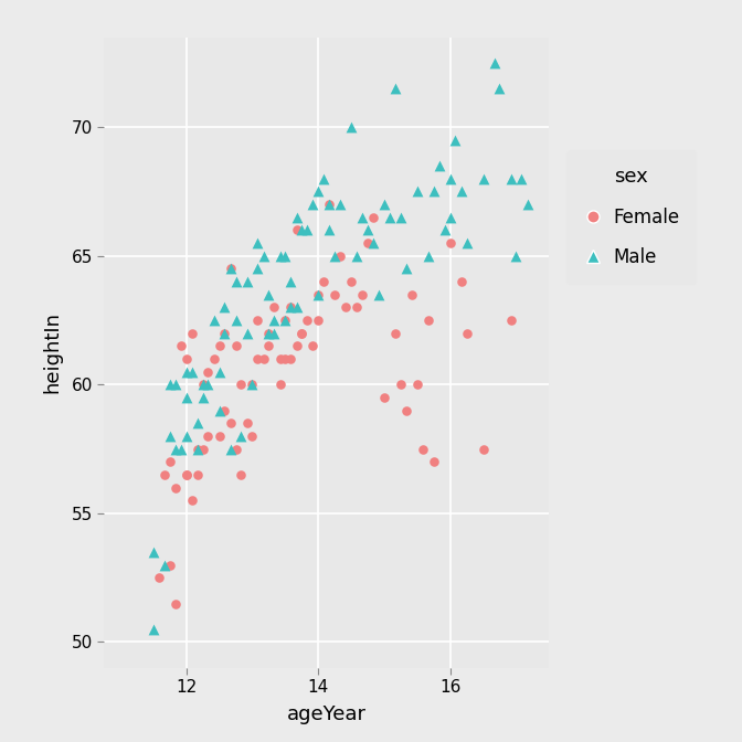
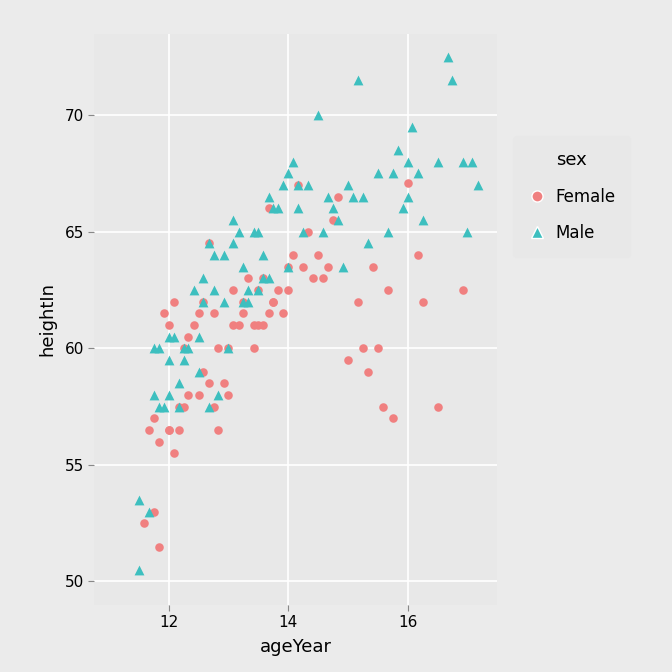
Female/16: 65.5 -> 67.1
